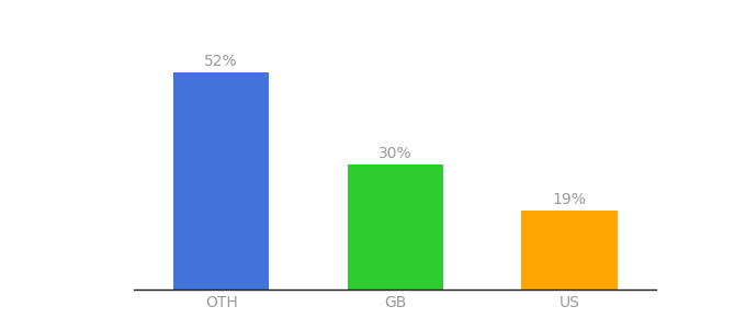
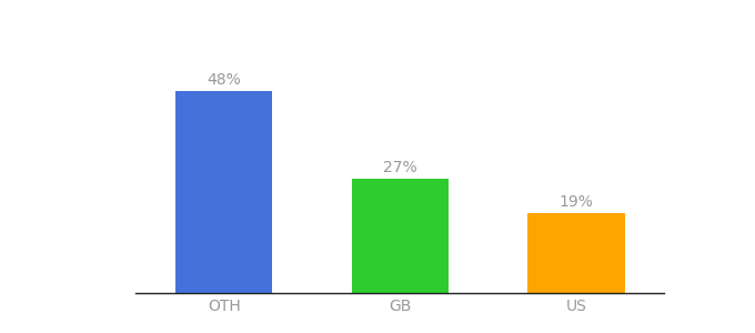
OTH: 52% -> 48%
GB: 30% -> 27%
